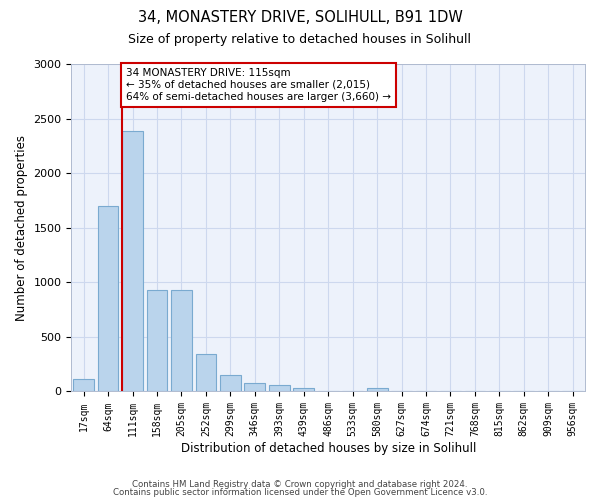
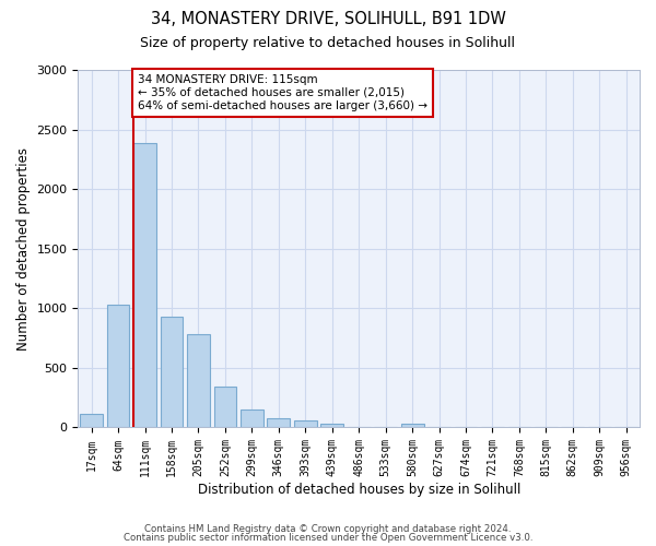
64sqm: 1700 -> 1030
205sqm: 930 -> 780
